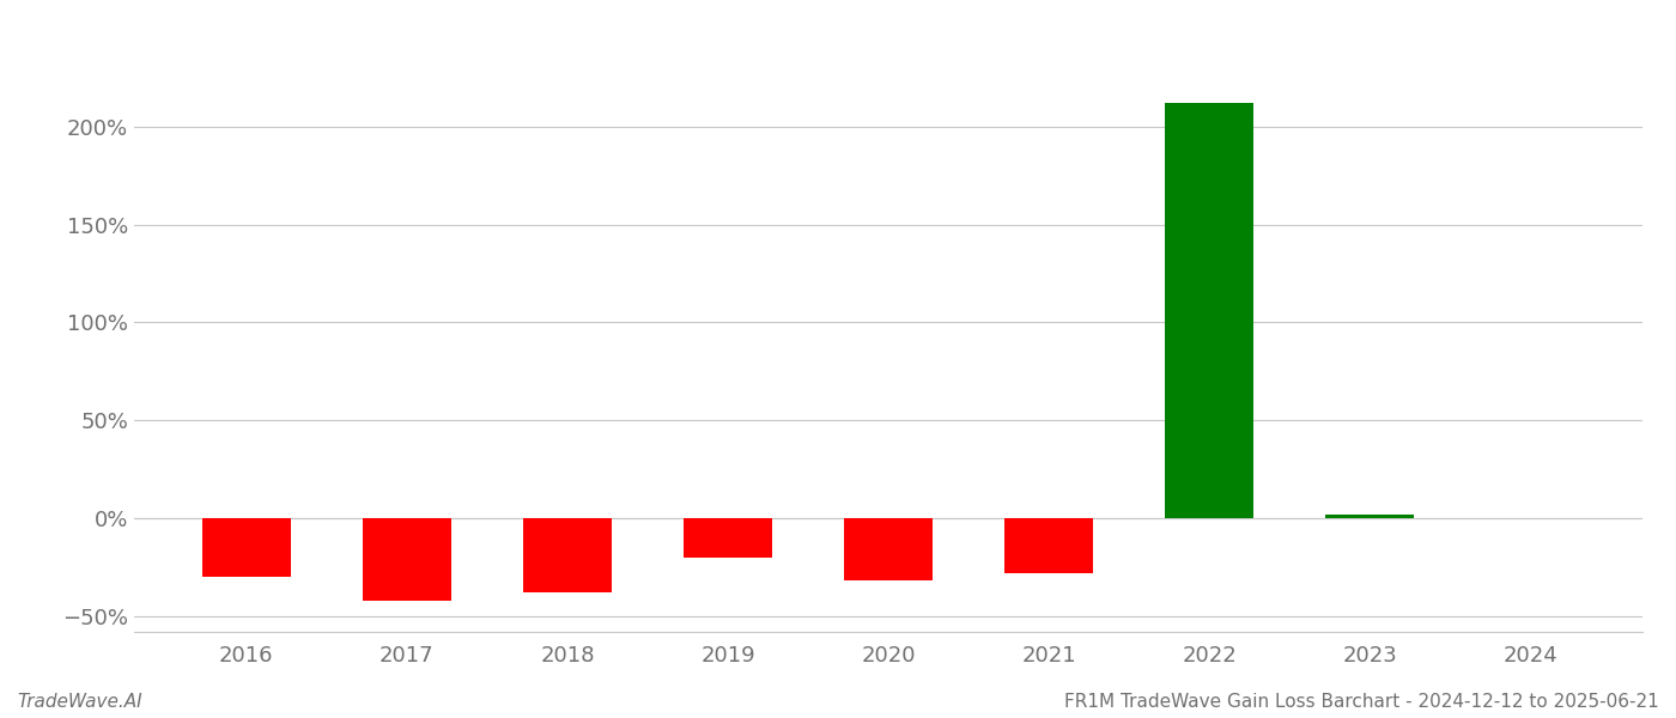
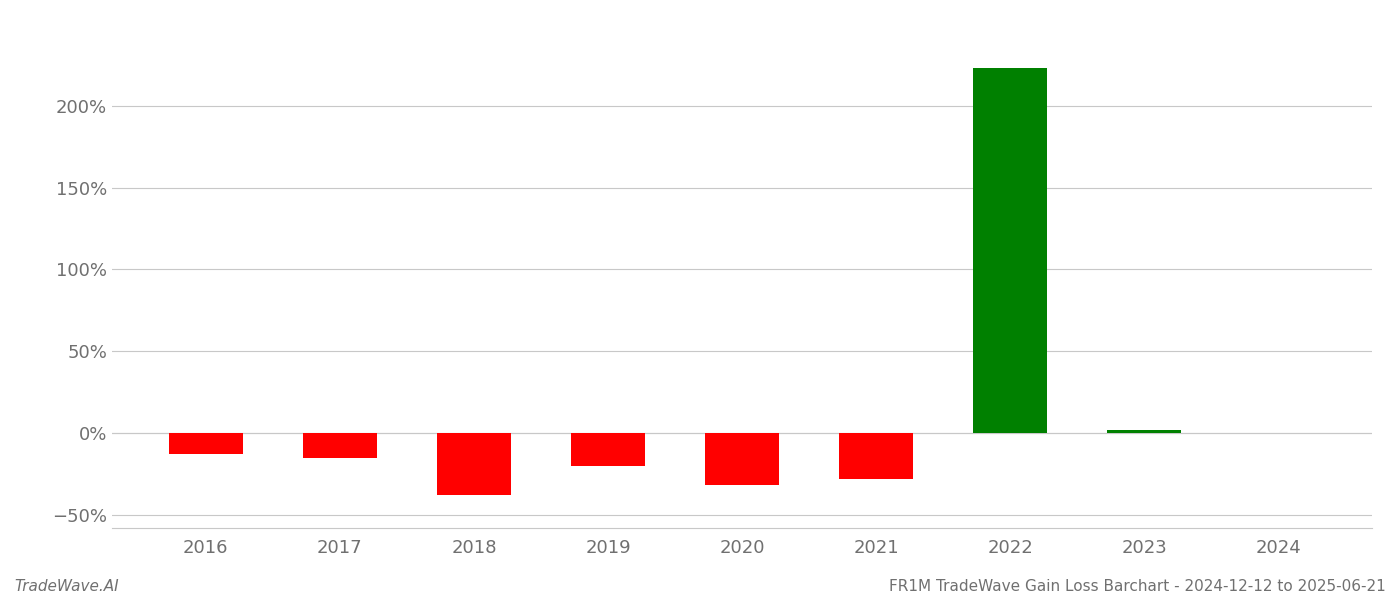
2016: -30% -> -13%
2017: -42% -> -15%
2022: 212% -> 223%
